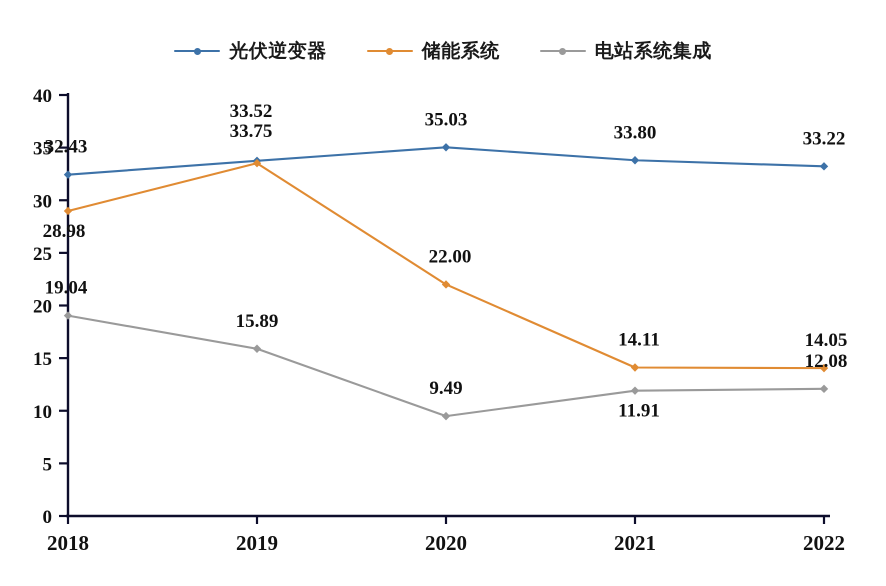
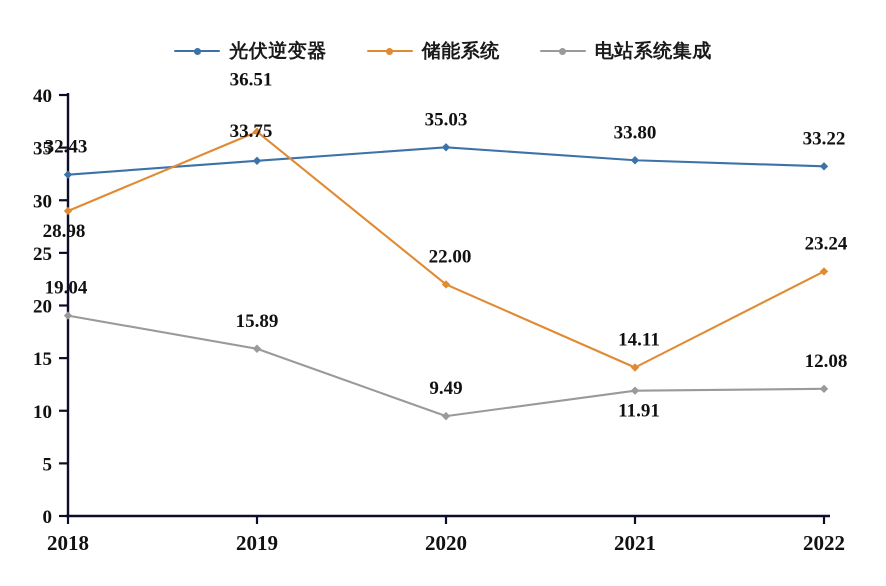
储能系统/2019: 33.52 -> 36.51
储能系统/2022: 14.05 -> 23.24
